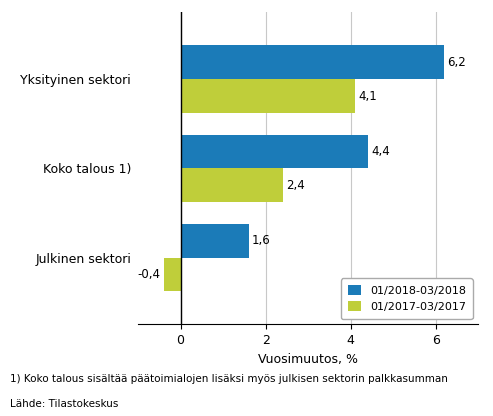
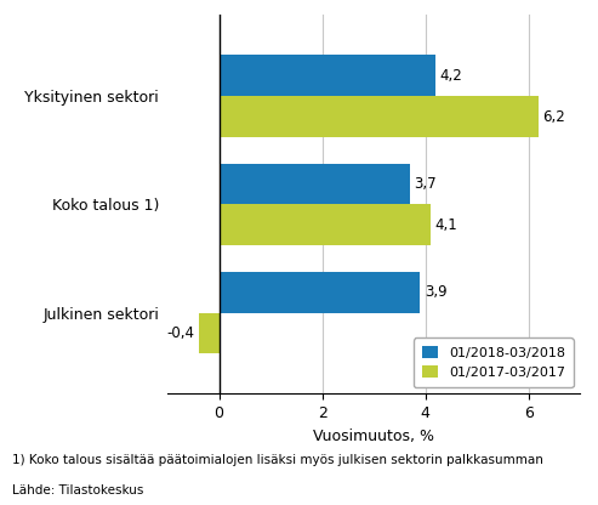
01/2018-03/2018/Yksityinen sektori: 6,2 -> 4,2
01/2017-03/2017/Yksityinen sektori: 4,1 -> 6,2
01/2018-03/2018/Koko talous 1): 4,4 -> 3,7
01/2017-03/2017/Koko talous 1): 2,4 -> 4,1
01/2018-03/2018/Julkinen sektori: 1,6 -> 3,9
